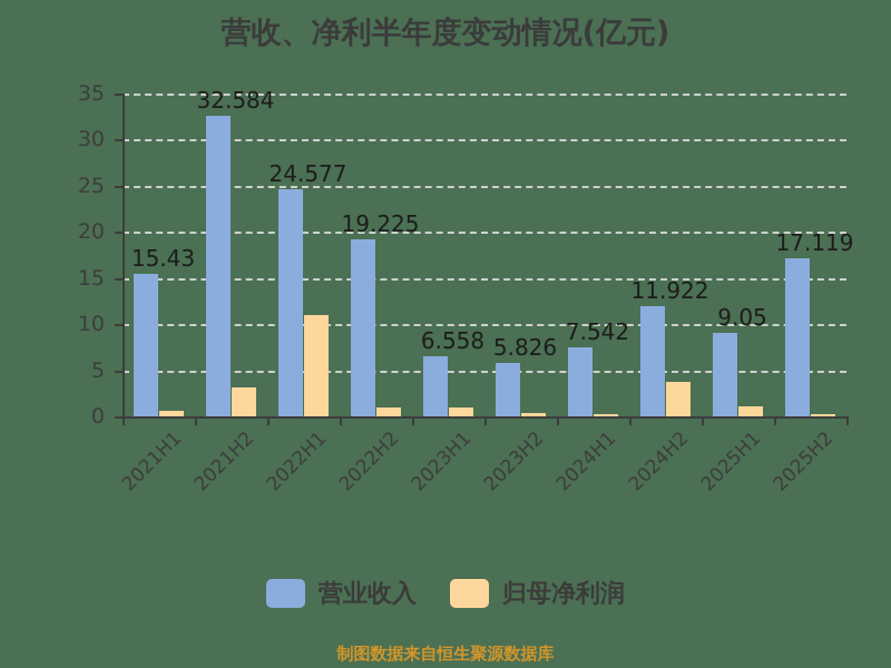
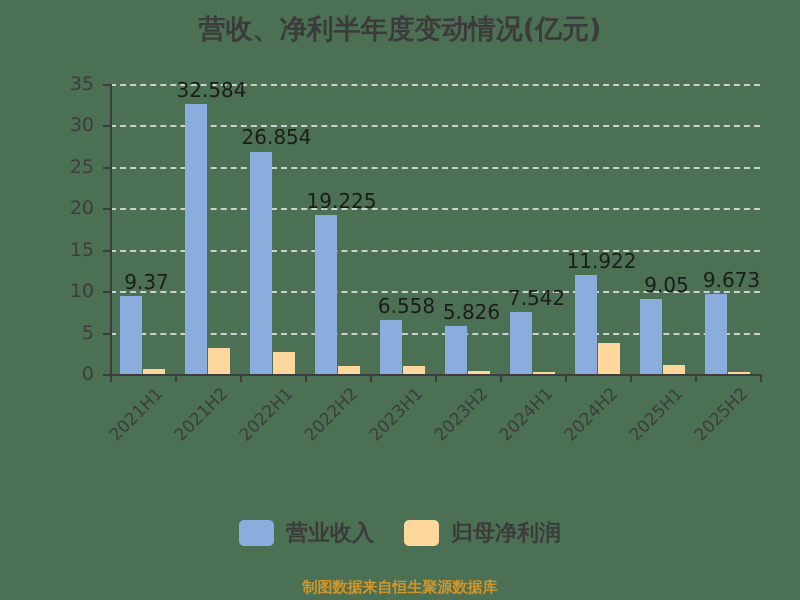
营业收入/2021H1: 15.43 -> 9.37
营业收入/2022H1: 24.577 -> 26.854
归母净利润/2022H1: 11 -> 3
营业收入/2025H2: 17.119 -> 9.673
